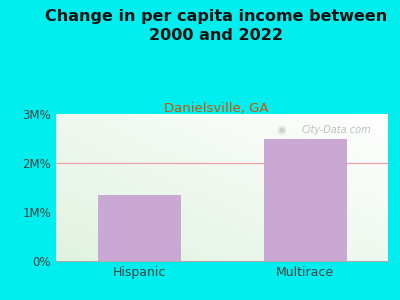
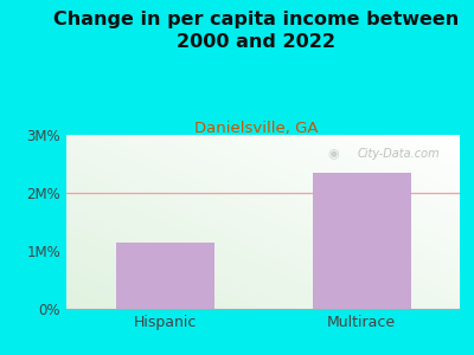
Hispanic: 1.35M% -> 1.15M%
Multirace: 2.48M% -> 2.35M%
